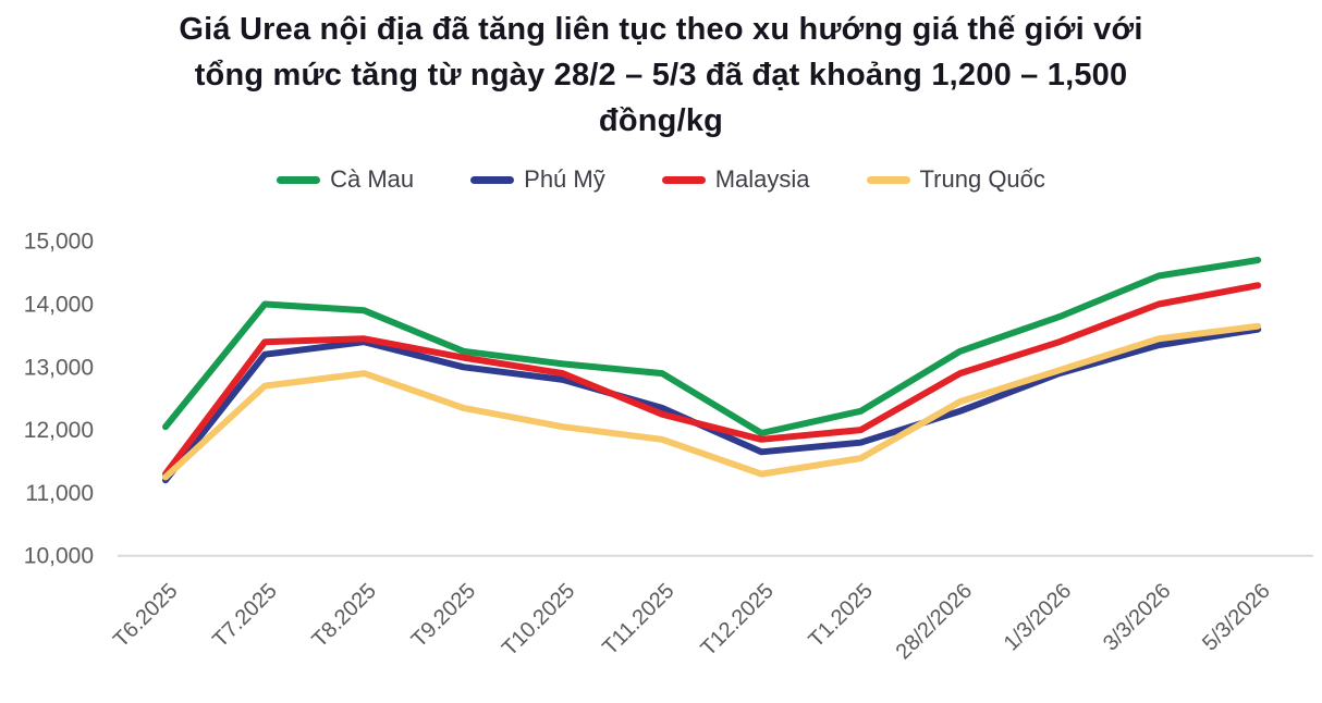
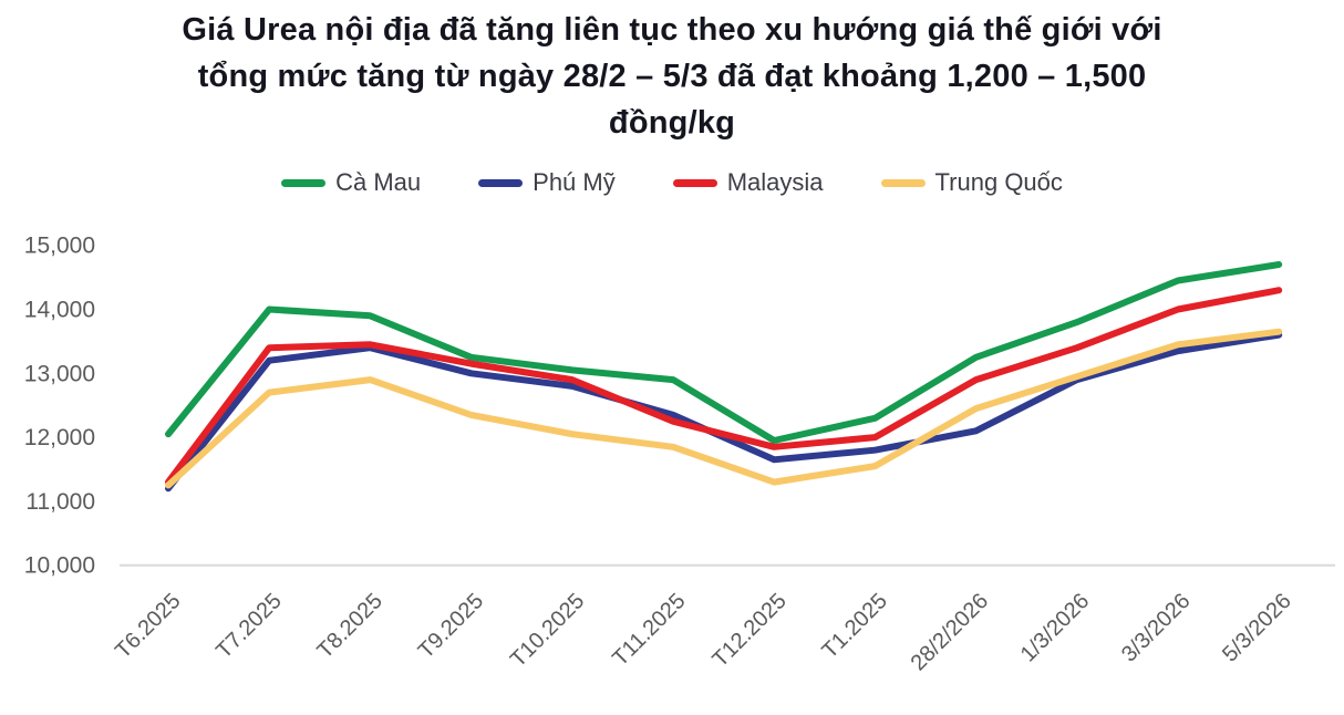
Phú Mỹ/28/2/2026: 12300 -> 12100
